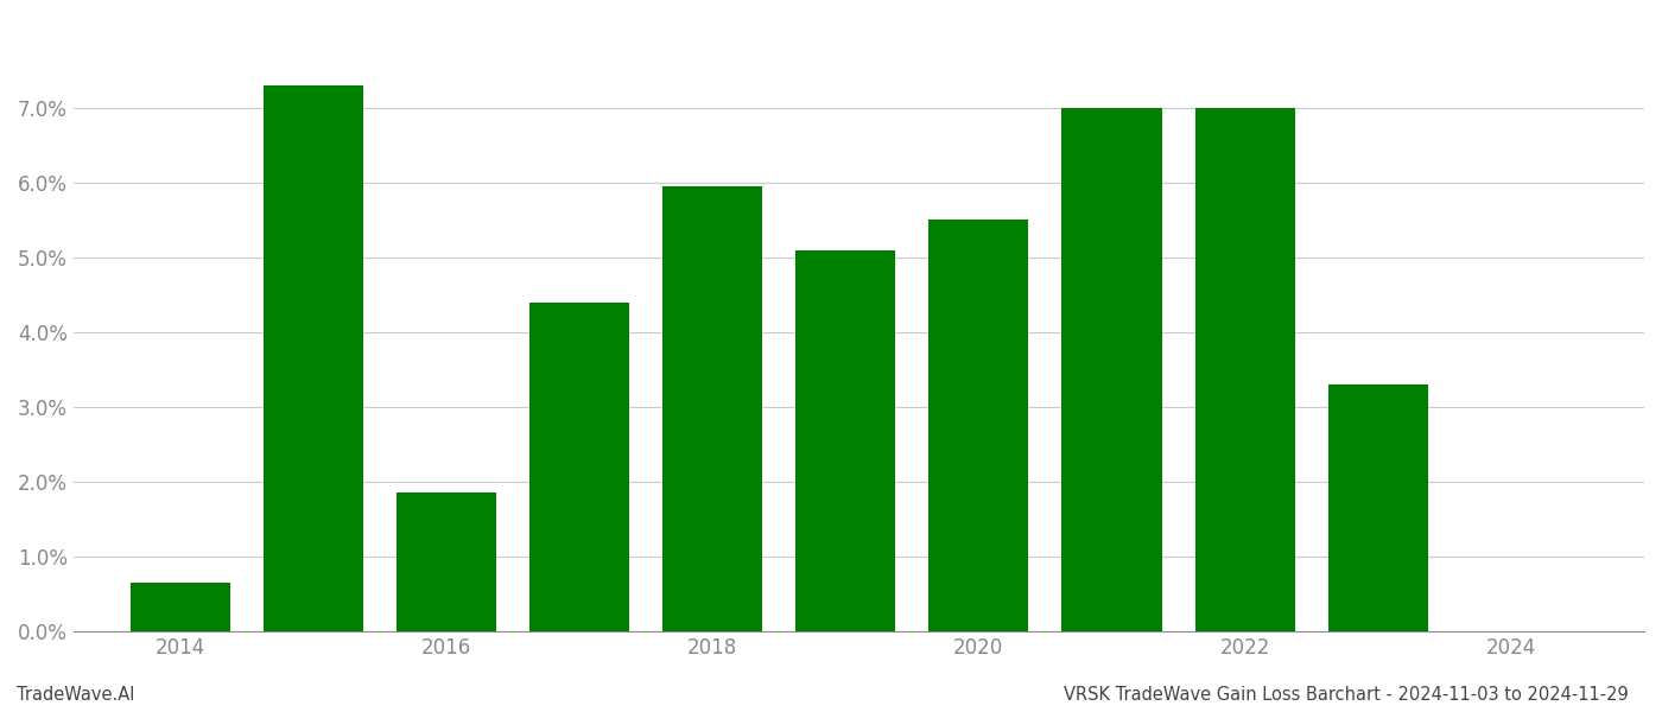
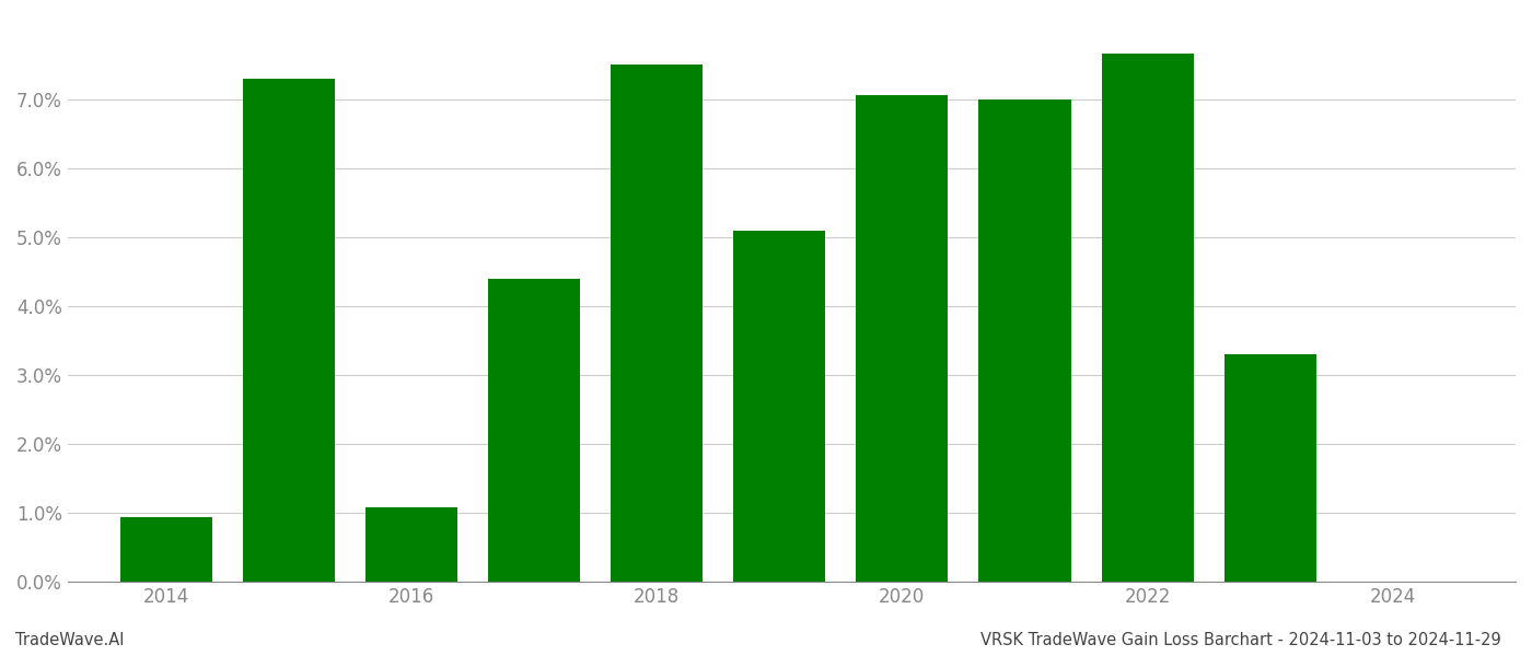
2014: 0.65% -> 0.94%
2016: 1.85% -> 1.08%
2018: 5.95% -> 7.50%
2020: 5.50% -> 7.06%
2022: 7.00% -> 7.66%
